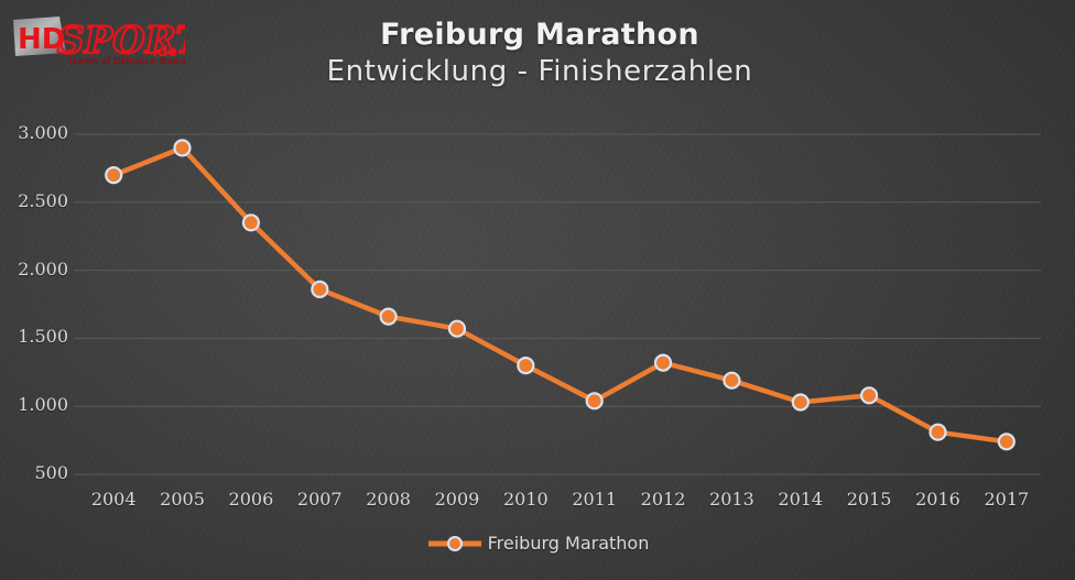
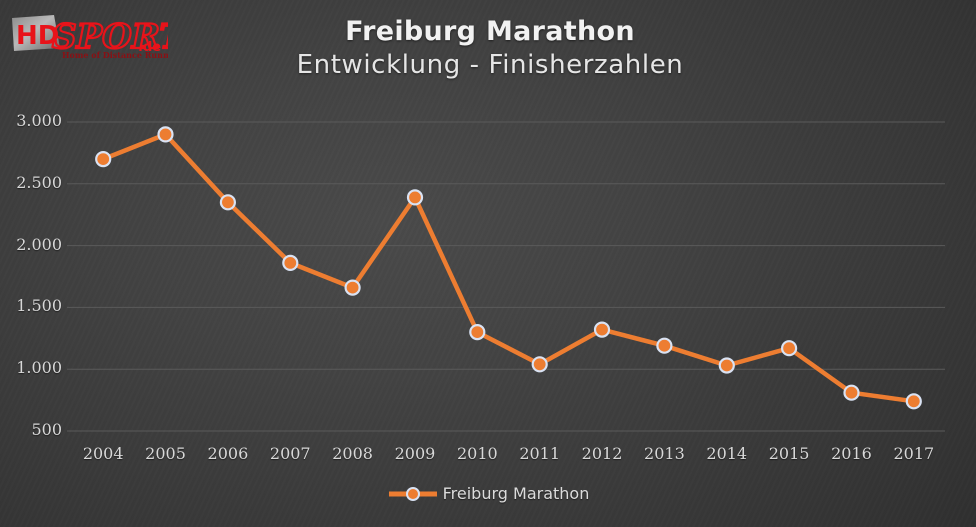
2009: 1570 -> 2390
2015: 1080 -> 1170
